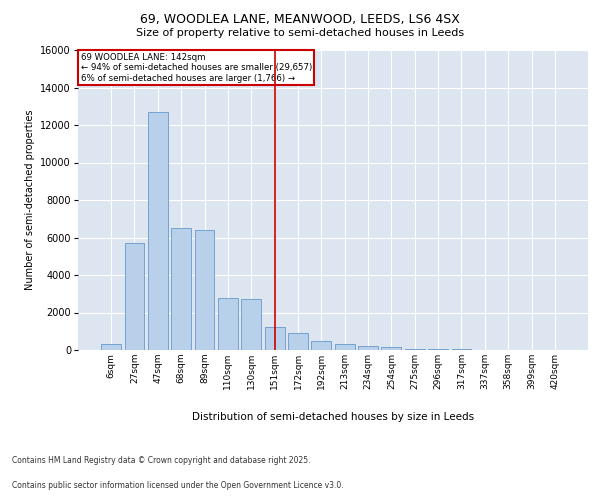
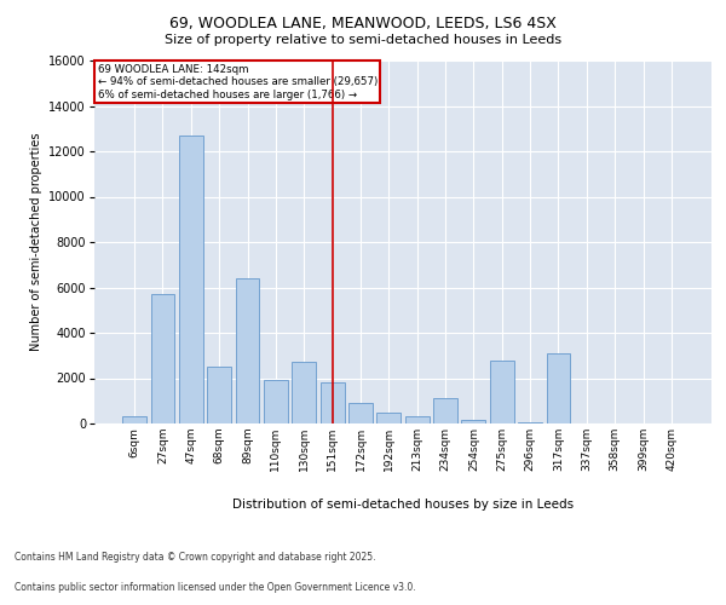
68sqm: 6500 -> 2500
110sqm: 2800 -> 1900
151sqm: 1200 -> 1800
234sqm: 200 -> 1100
275sqm: 100 -> 2800
317sqm: 0 -> 3100
